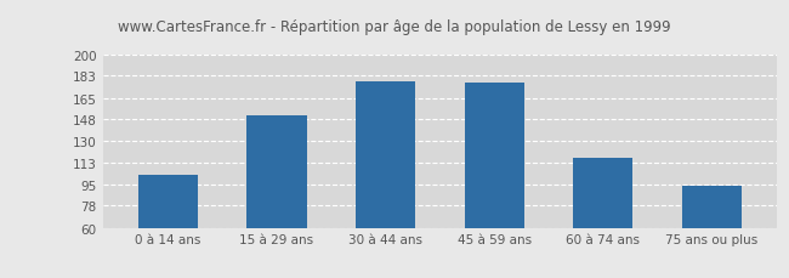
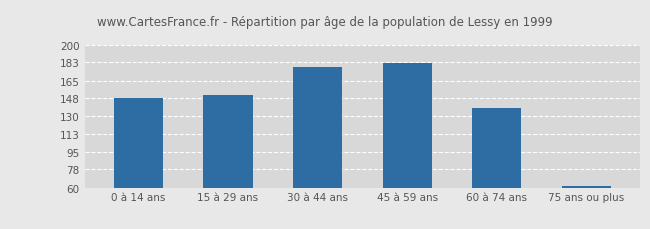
0 à 14 ans: 103 -> 148
45 à 59 ans: 177 -> 182
60 à 74 ans: 117 -> 138
75 ans ou plus: 94 -> 62
